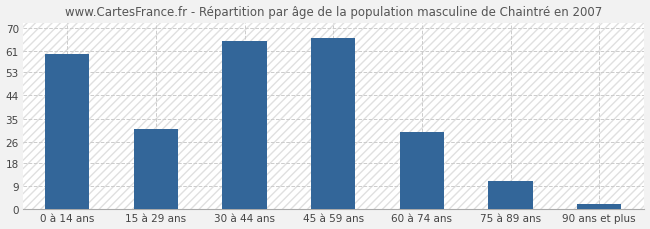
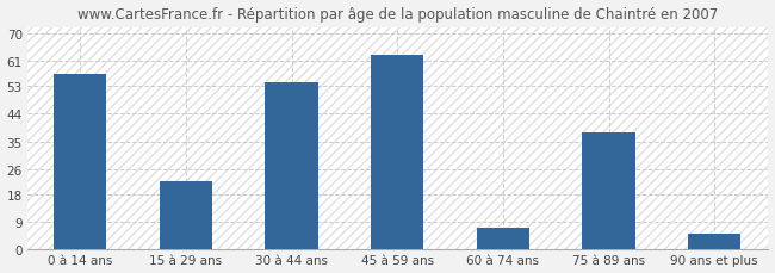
0 à 14 ans: 60 -> 57
15 à 29 ans: 31 -> 22
30 à 44 ans: 65 -> 54
45 à 59 ans: 66 -> 63
60 à 74 ans: 30 -> 7
75 à 89 ans: 11 -> 38
90 ans et plus: 2 -> 5
